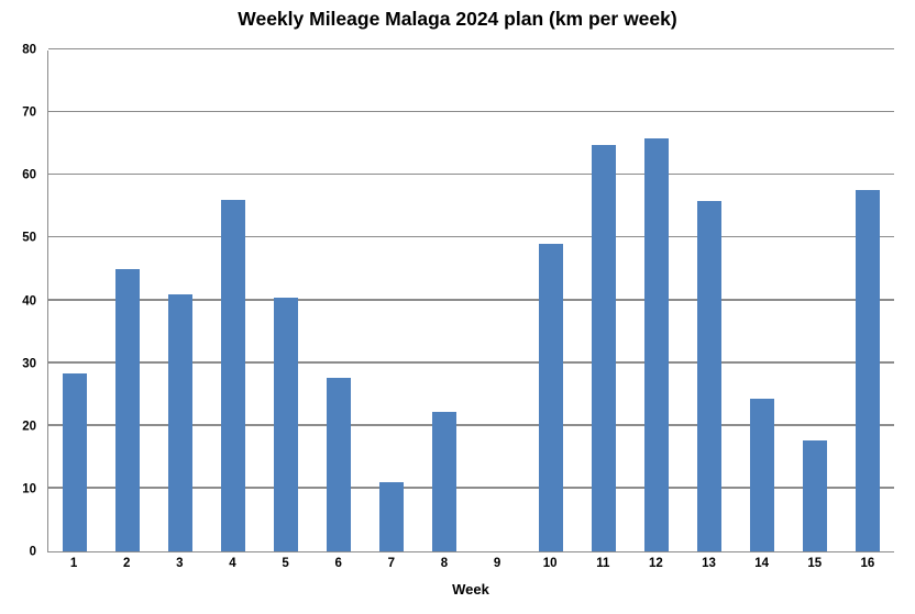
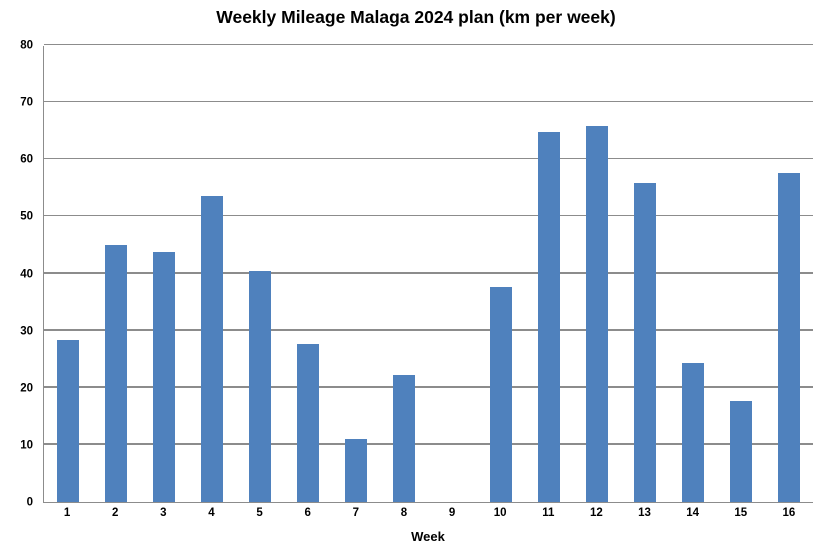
3: 41 -> 44
4: 56 -> 54
10: 49 -> 38
